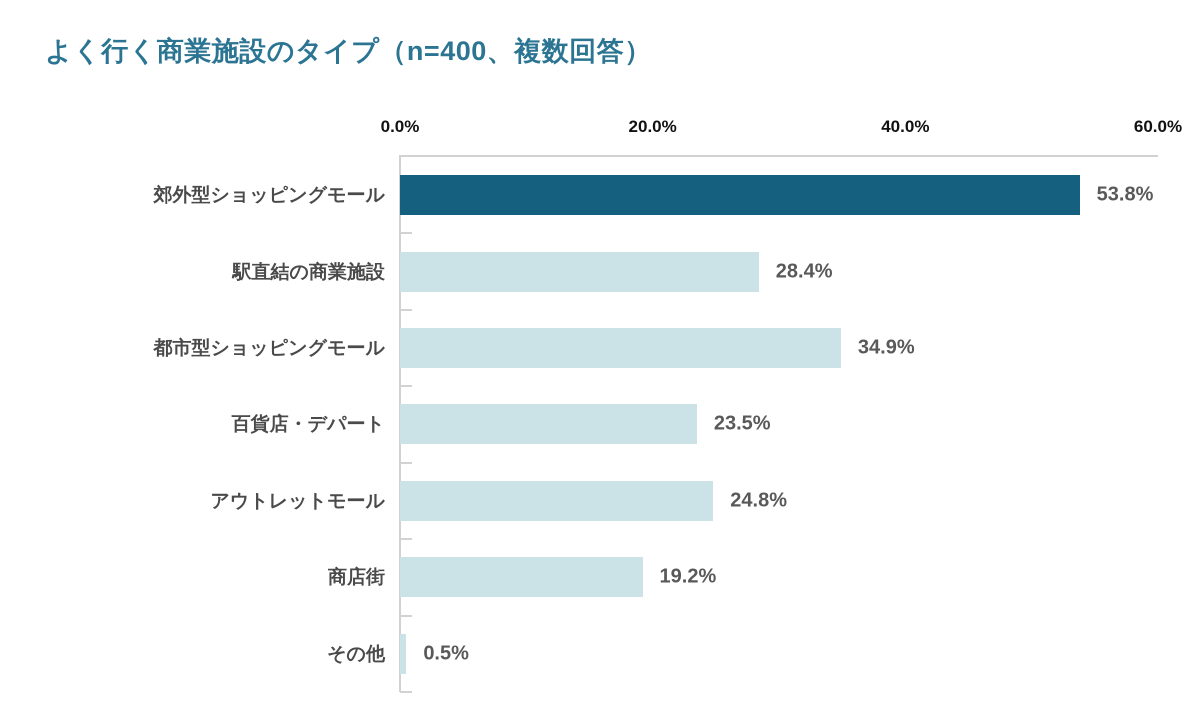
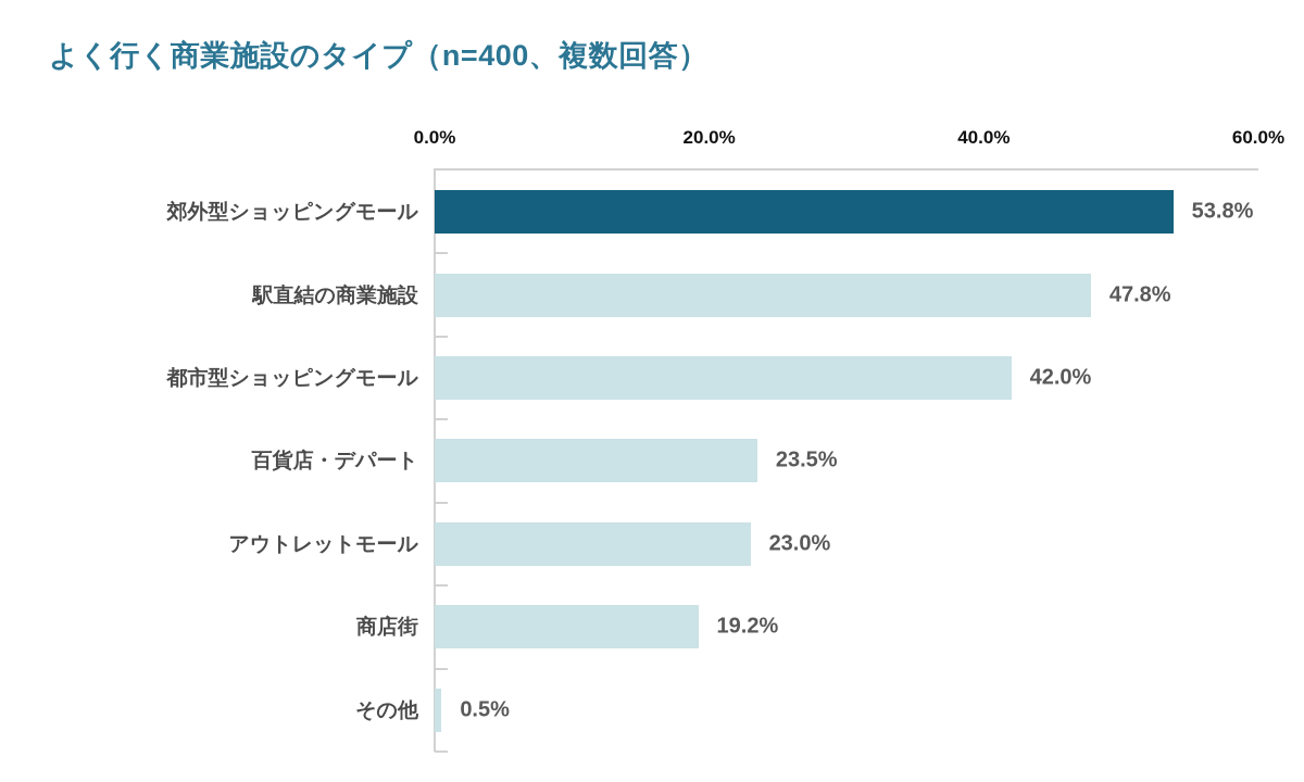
駅直結の商業施設: 28.4% -> 47.8%
都市型ショッピングモール: 34.9% -> 42.0%
アウトレットモール: 24.8% -> 23.0%
